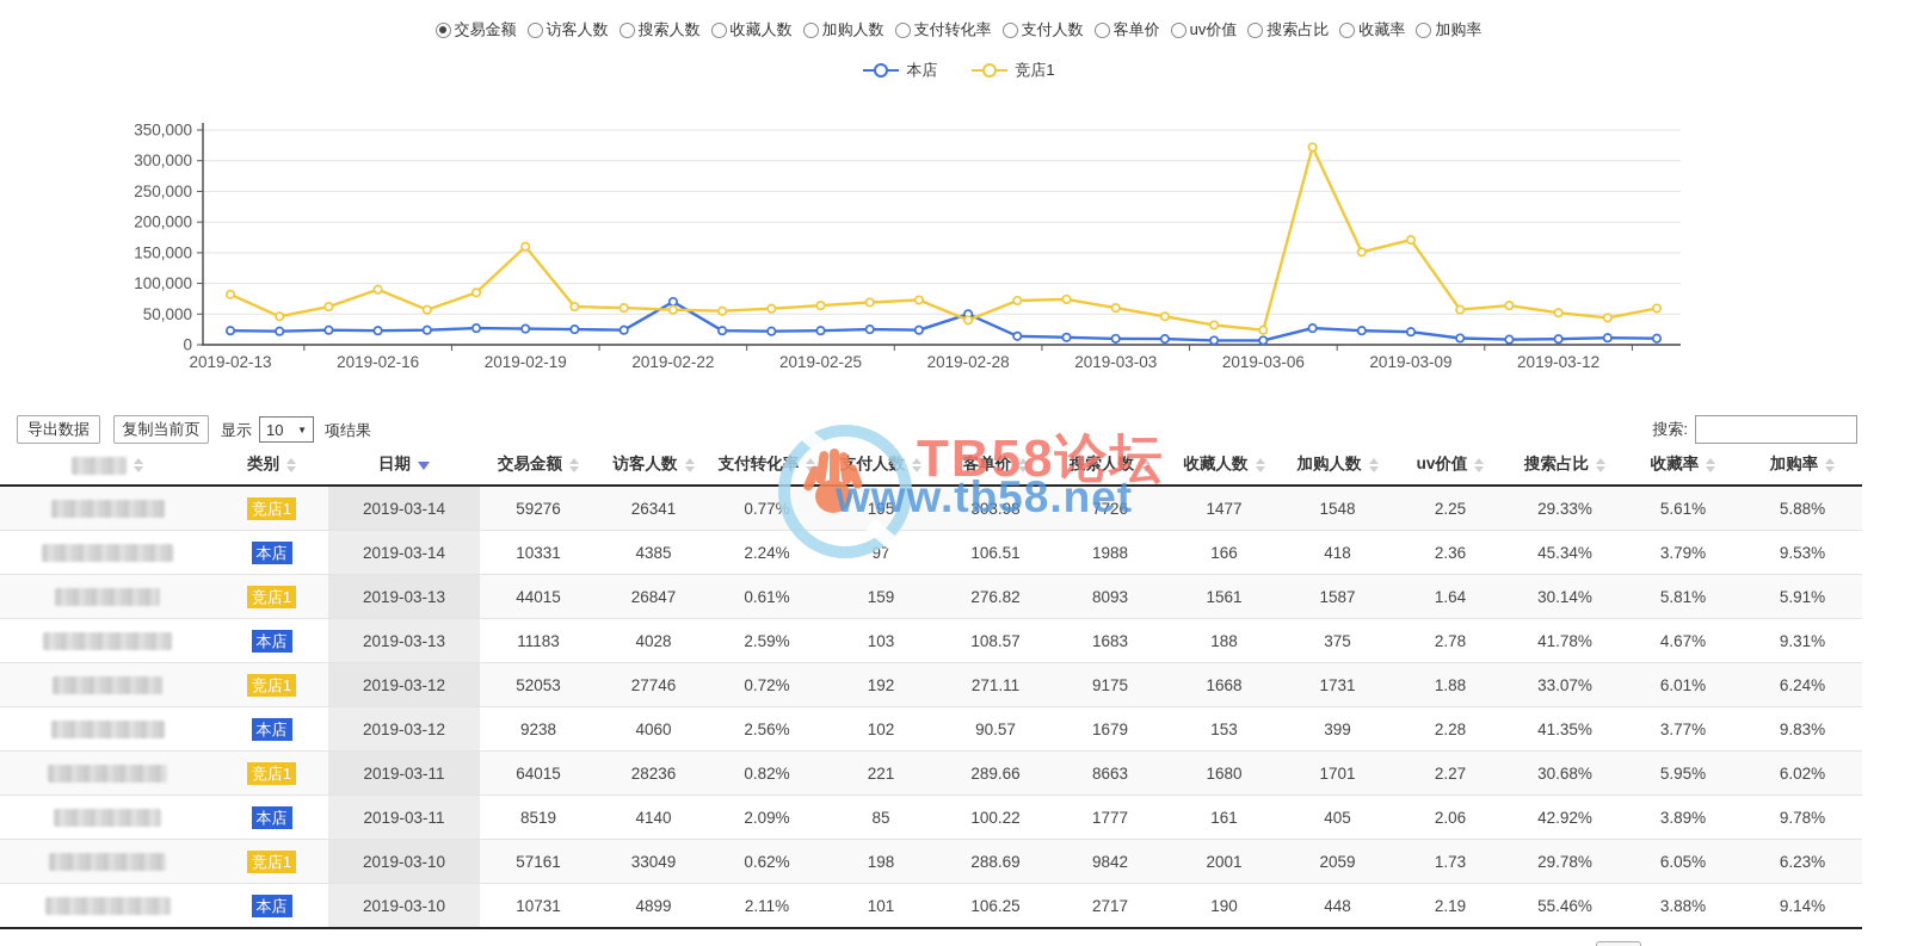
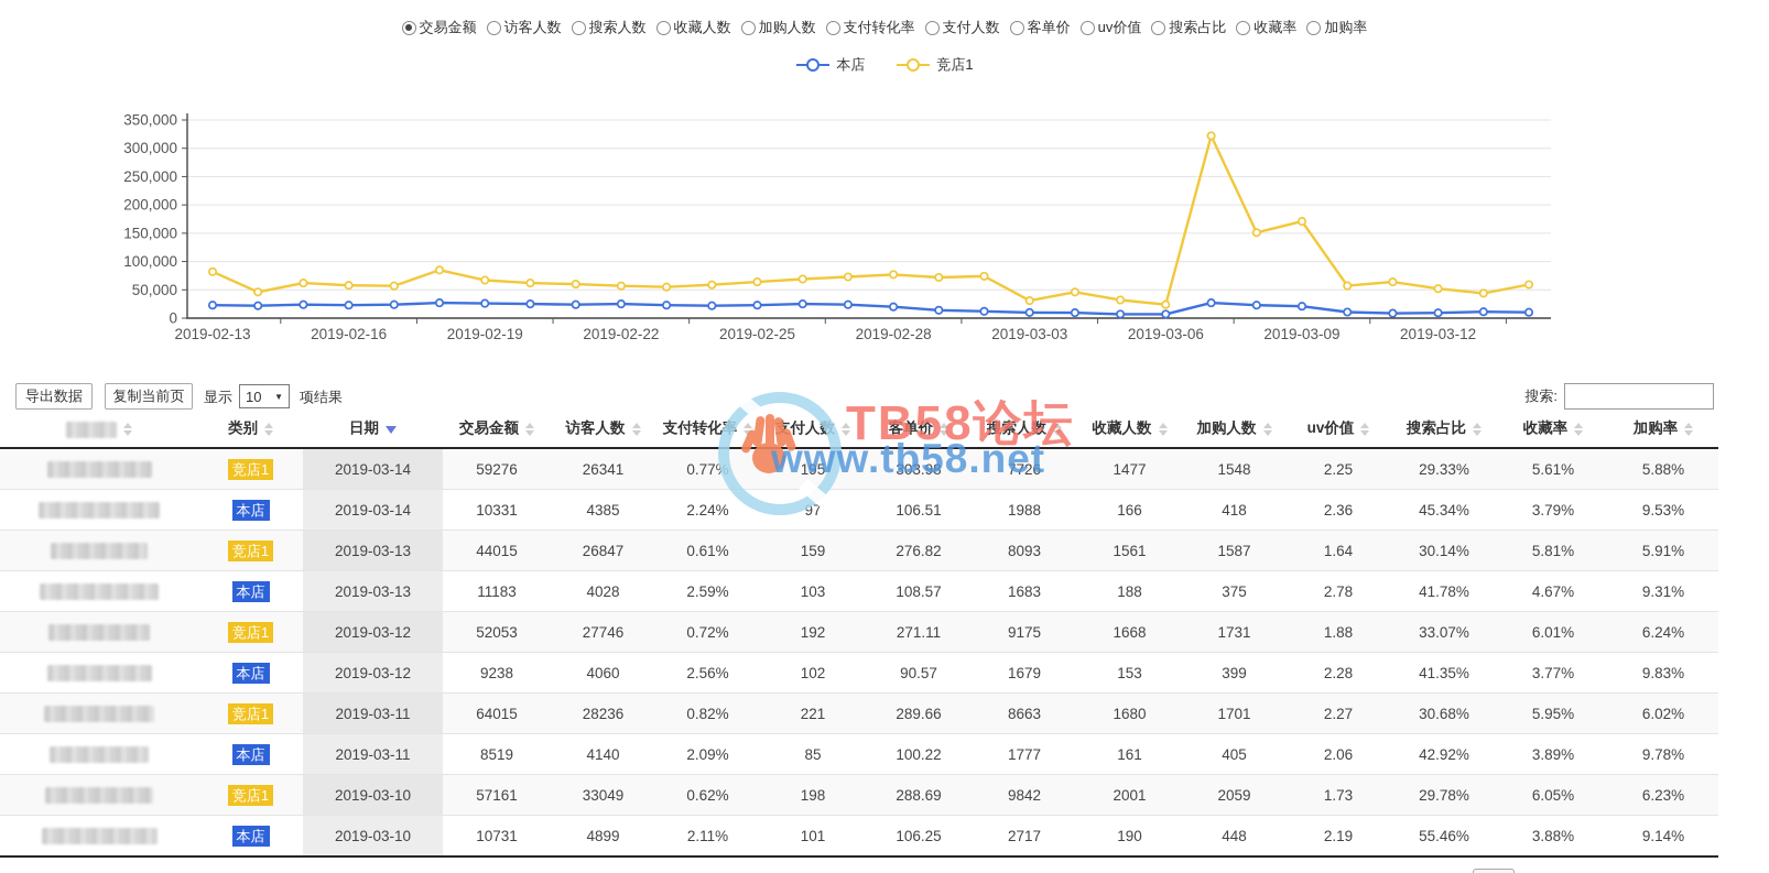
竞店1/2019-02-16: 90000 -> 60000
竞店1/2019-02-19: 160000 -> 70000
本店/2019-02-22: 70000 -> 20000
本店/2019-02-28: 50000 -> 20000
竞店1/2019-02-28: 40000 -> 80000
竞店1/2019-03-03: 60000 -> 30000
